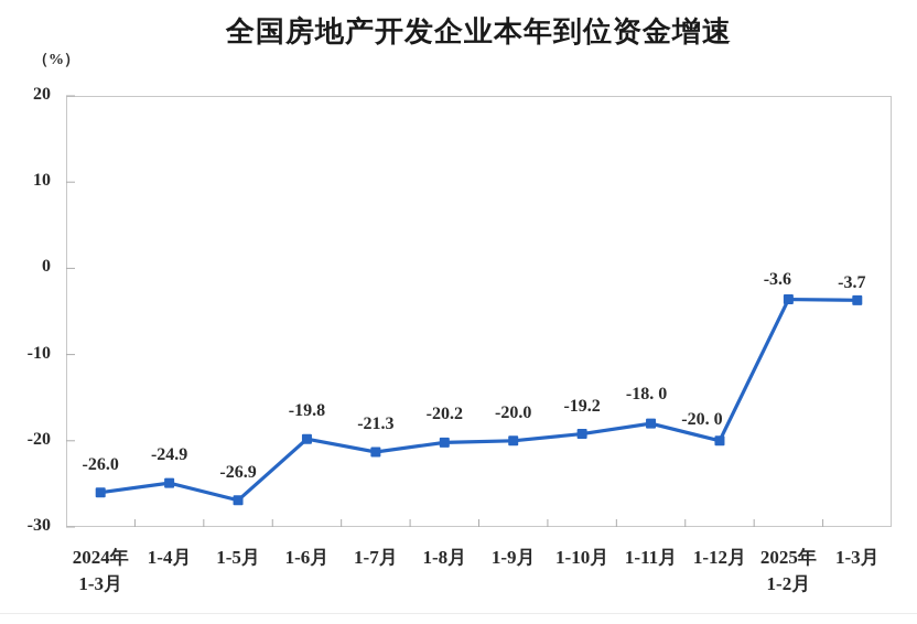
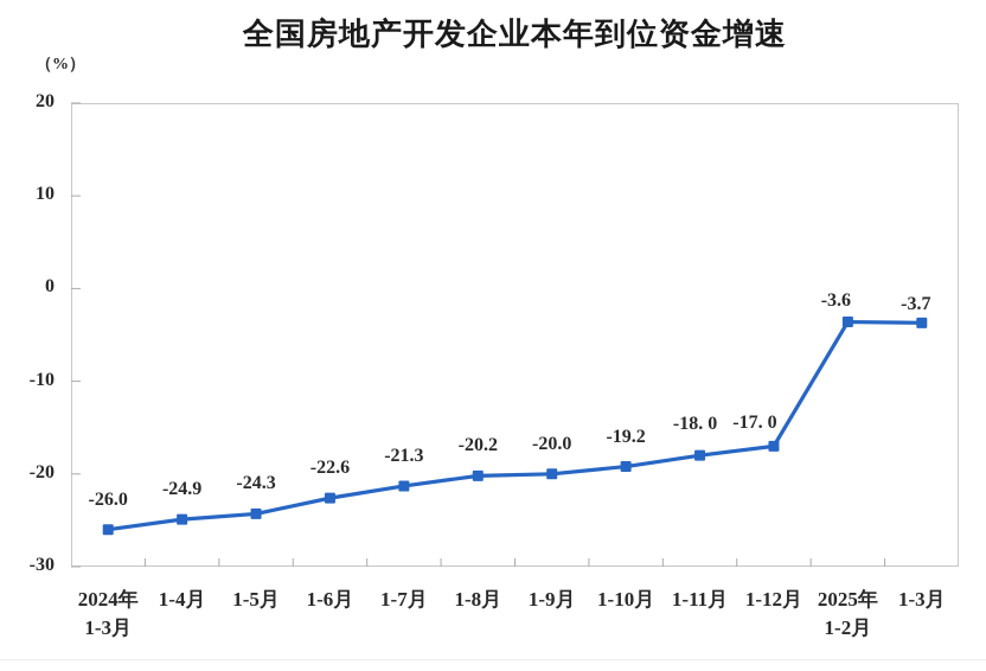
1-5月: -26.9 -> -24.3
1-6月: -19.8 -> -22.6
1-12月: -20 -> -17
